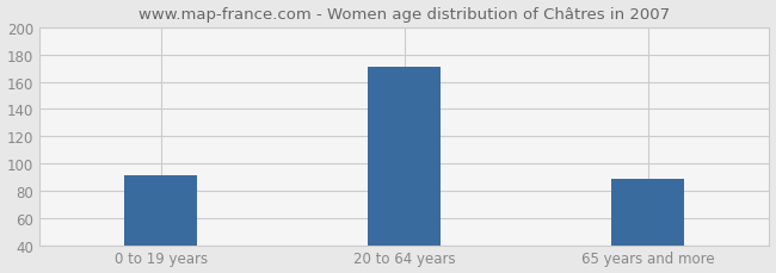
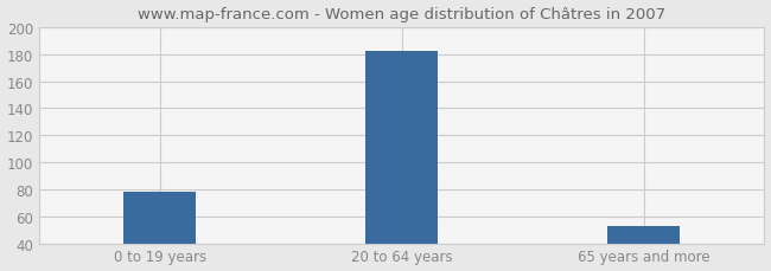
0 to 19 years: 91 -> 78
20 to 64 years: 171 -> 182
65 years and more: 89 -> 53
